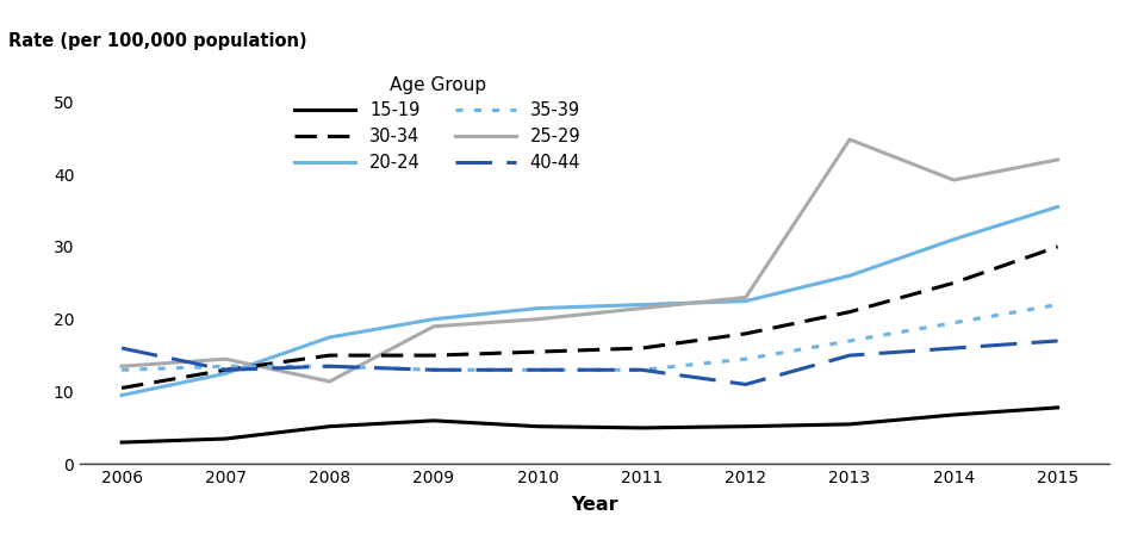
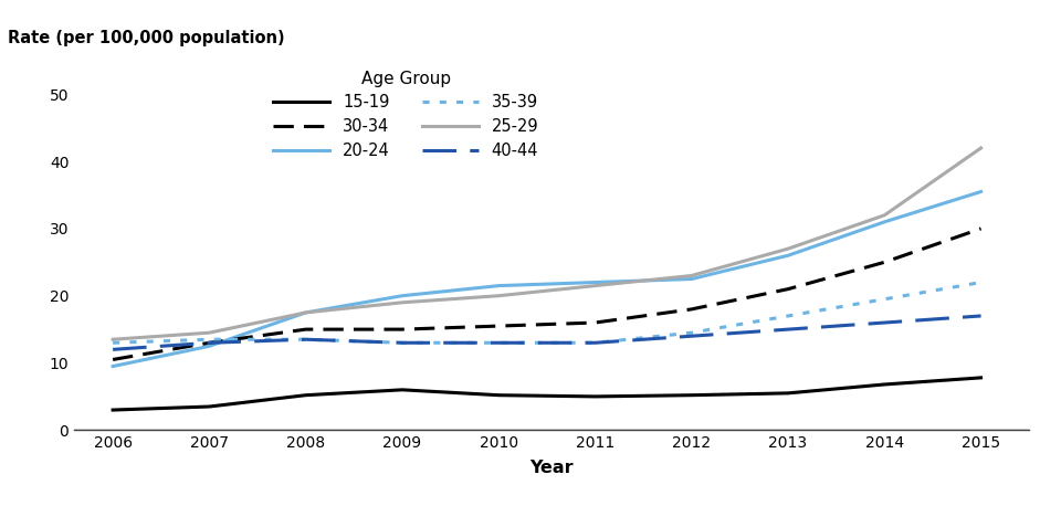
40-44/2006: 16.0 -> 12.0
25-29/2008: 11.4 -> 17.5
40-44/2012: 11.0 -> 14.0
25-29/2013: 44.8 -> 27.0
25-29/2014: 39.2 -> 32.0
